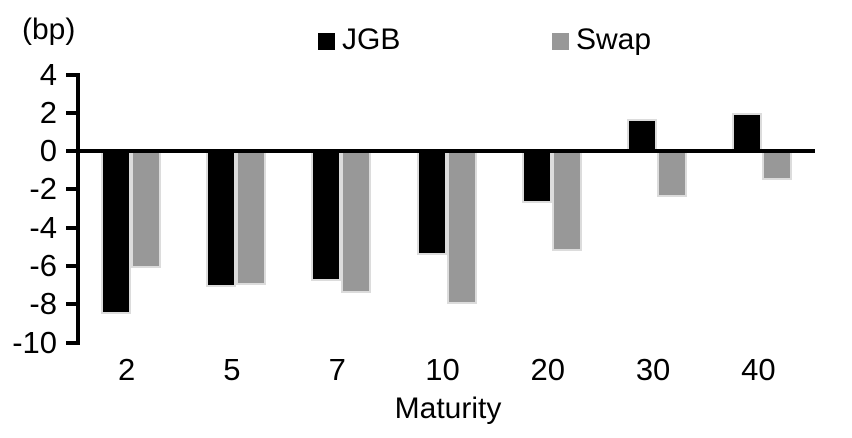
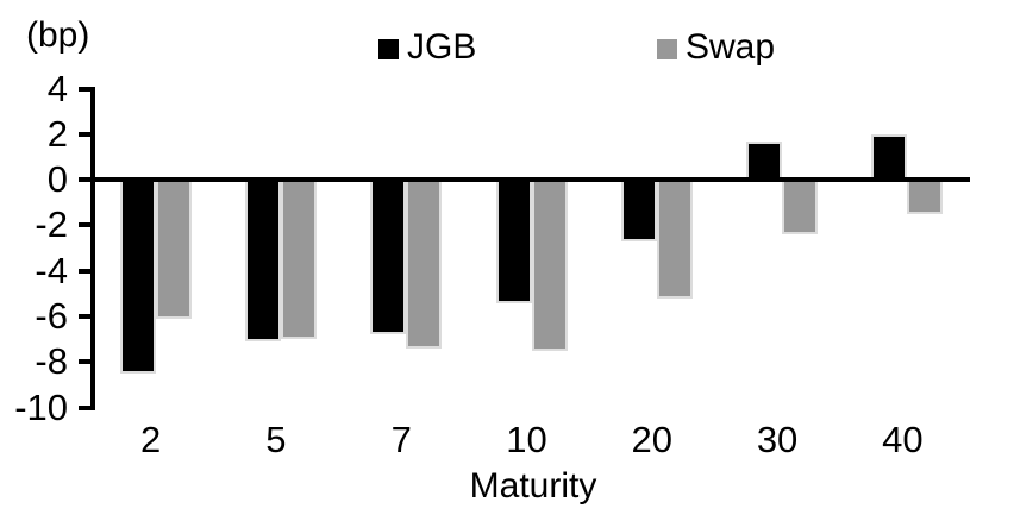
Swap/10: -8.0 -> -7.5
